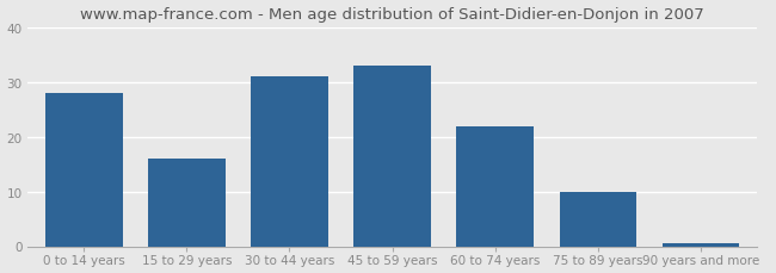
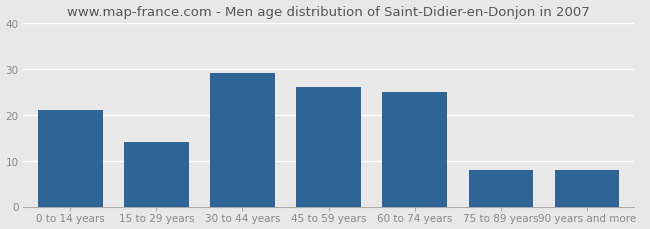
0 to 14 years: 28.0 -> 21.0
15 to 29 years: 16.0 -> 14.0
30 to 44 years: 31.0 -> 29.0
45 to 59 years: 33.0 -> 26.0
60 to 74 years: 22.0 -> 25.0
75 to 89 years: 10.0 -> 8.0
90 years and more: 0.5 -> 8.0
